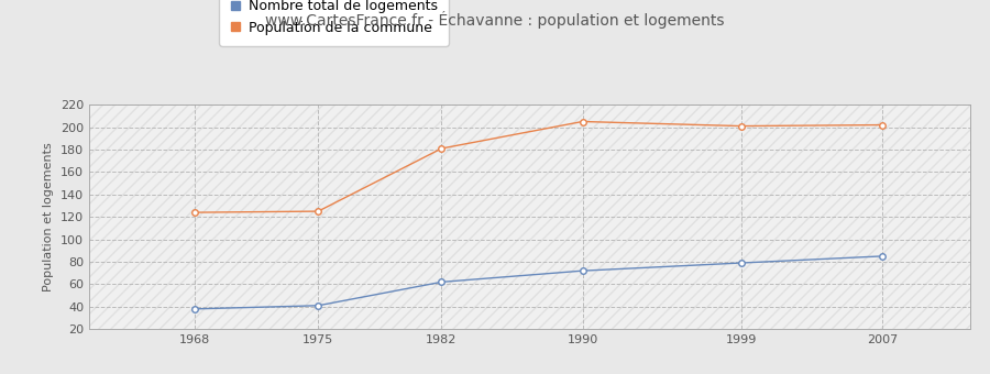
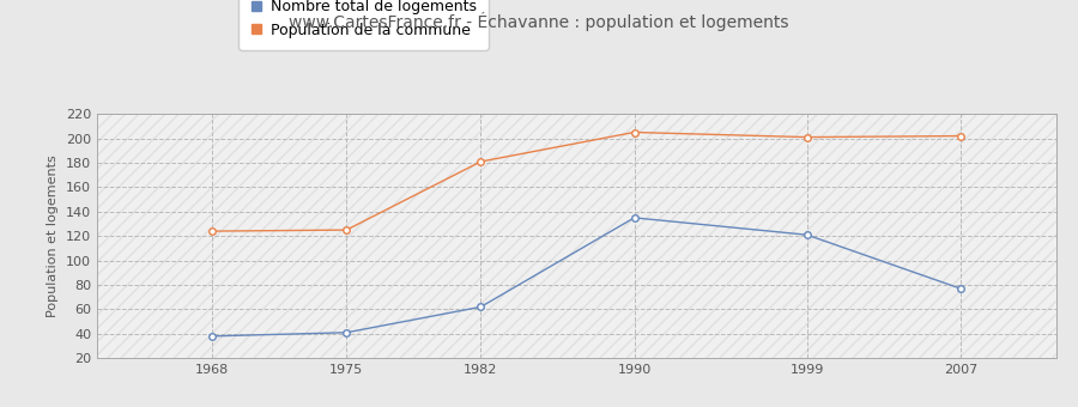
Nombre total de logements/1990: 72 -> 135
Nombre total de logements/1999: 79 -> 121
Nombre total de logements/2007: 85 -> 77
